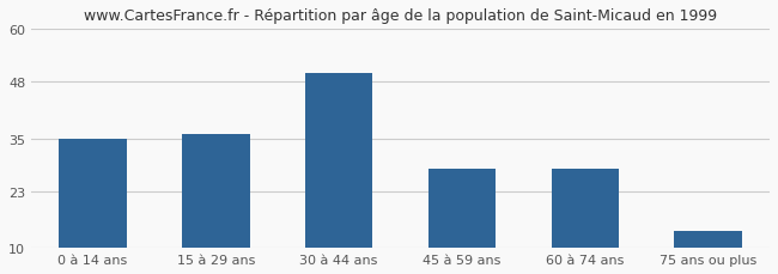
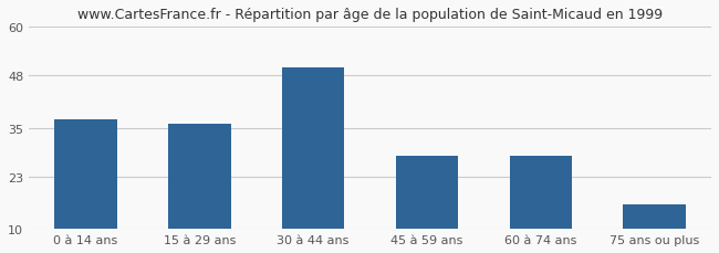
0 à 14 ans: 35 -> 37
75 ans ou plus: 14 -> 16
